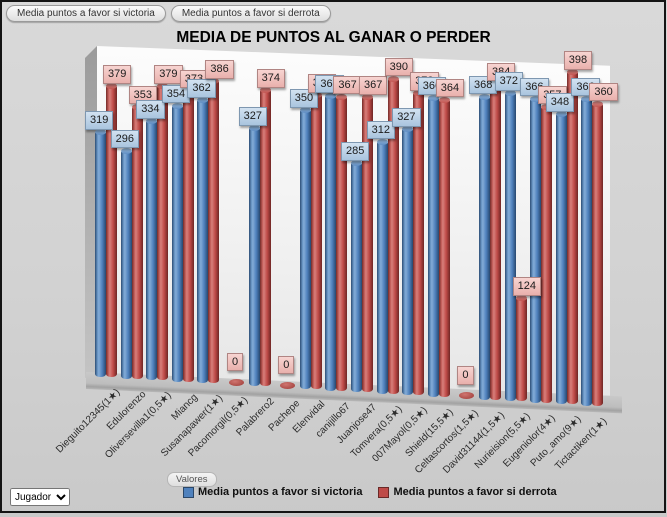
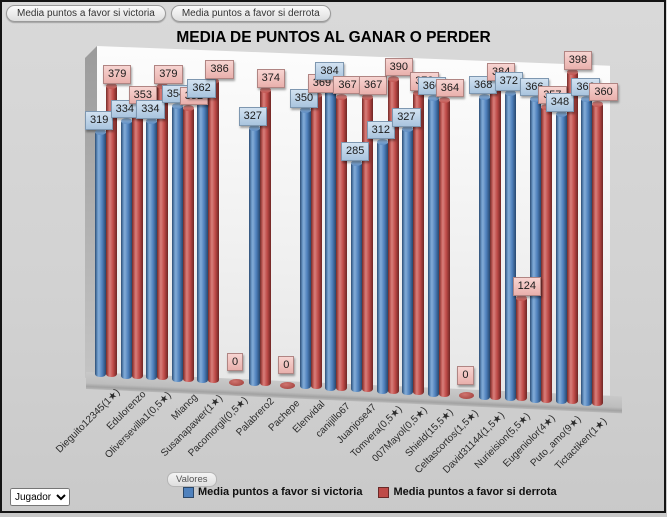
Media puntos a favor si victoria/Edulorenzo: 296 -> 334
Media puntos a favor si derrota/Miancg: 373 -> 352
Media puntos a favor si victoria/canijillo67: 368 -> 384
